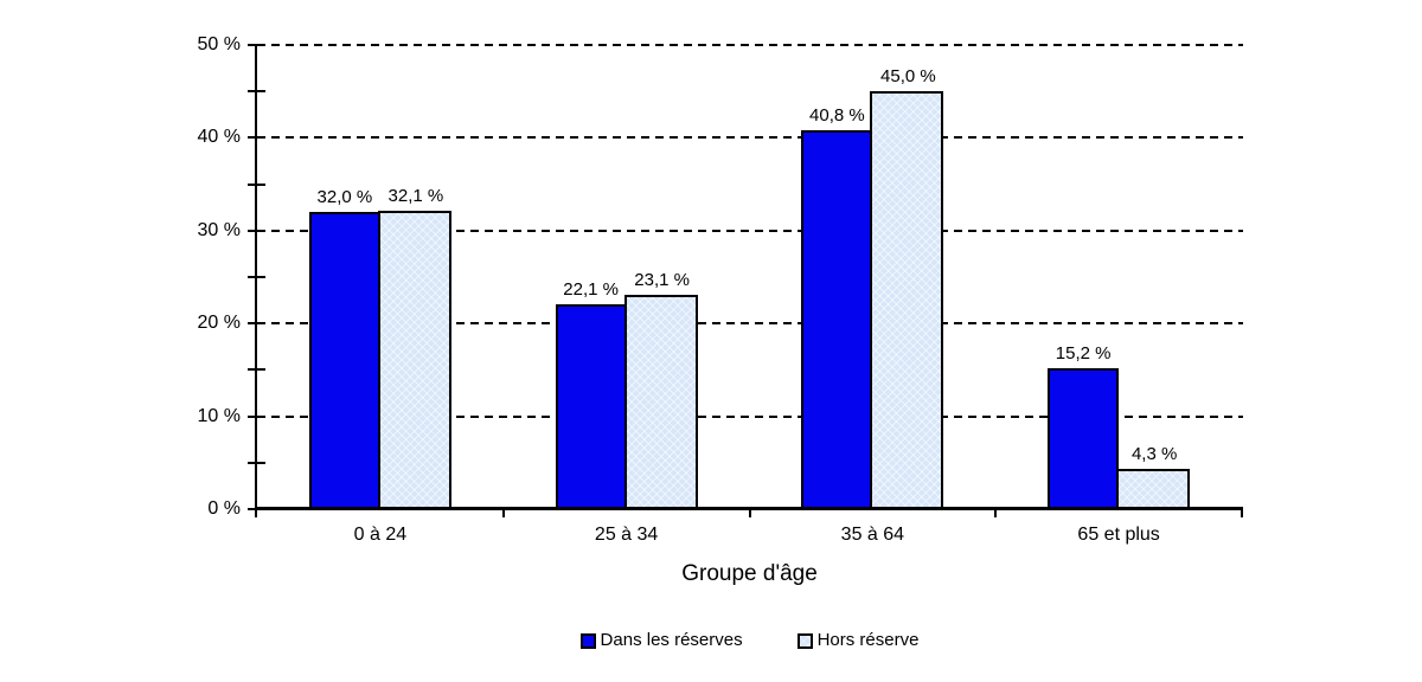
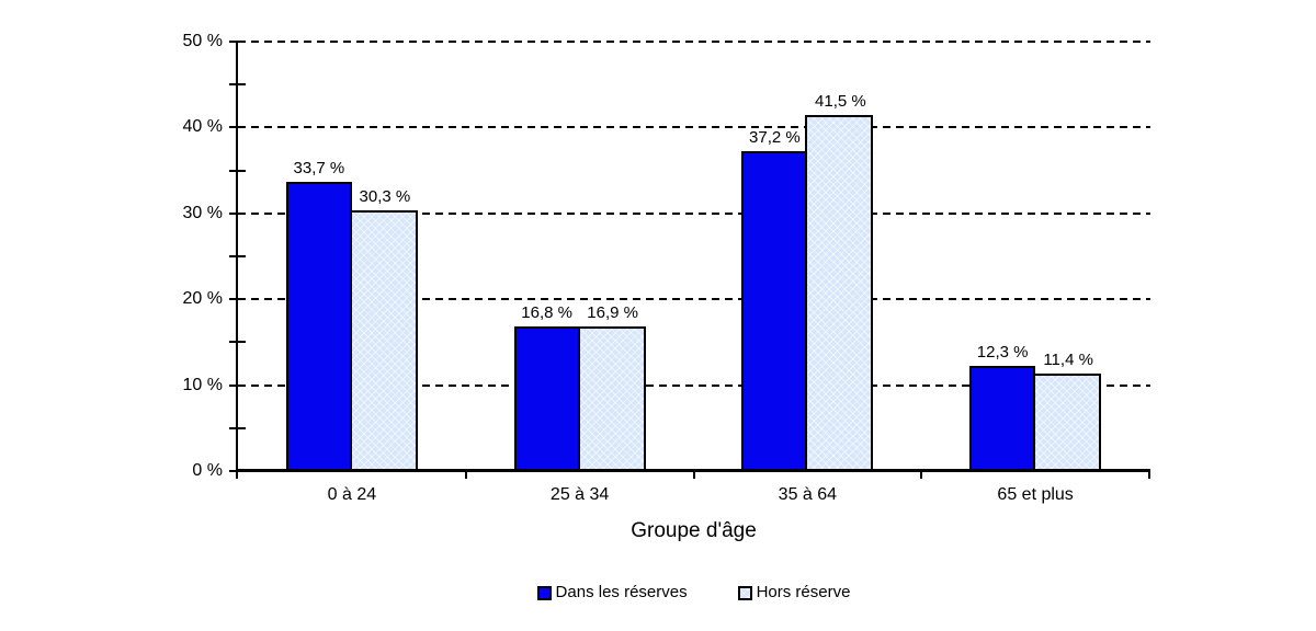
Dans les réserves/0 à 24: 32,0 -> 33,7
Hors réserve/0 à 24: 32,1 -> 30,3
Dans les réserves/25 à 34: 22,1 -> 16,8
Hors réserve/25 à 34: 23,1 -> 16,9
Dans les réserves/35 à 64: 40,8 -> 37,2
Hors réserve/35 à 64: 45,0 -> 41,5
Dans les réserves/65 et plus: 15,2 -> 12,3
Hors réserve/65 et plus: 4,3 -> 11,4
